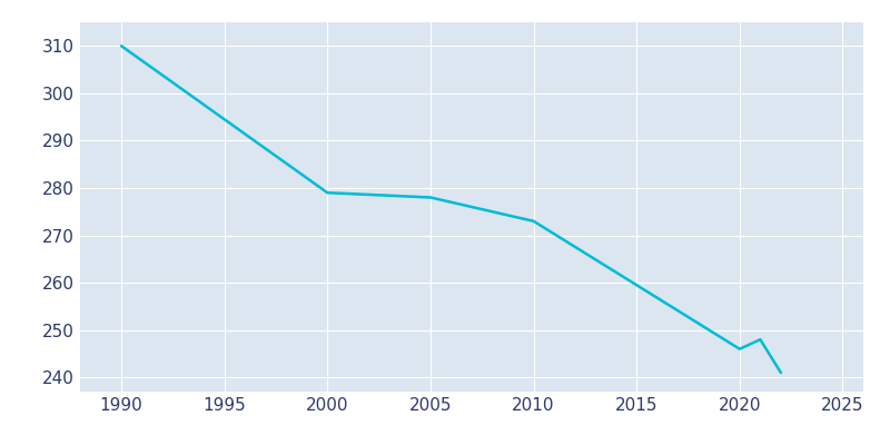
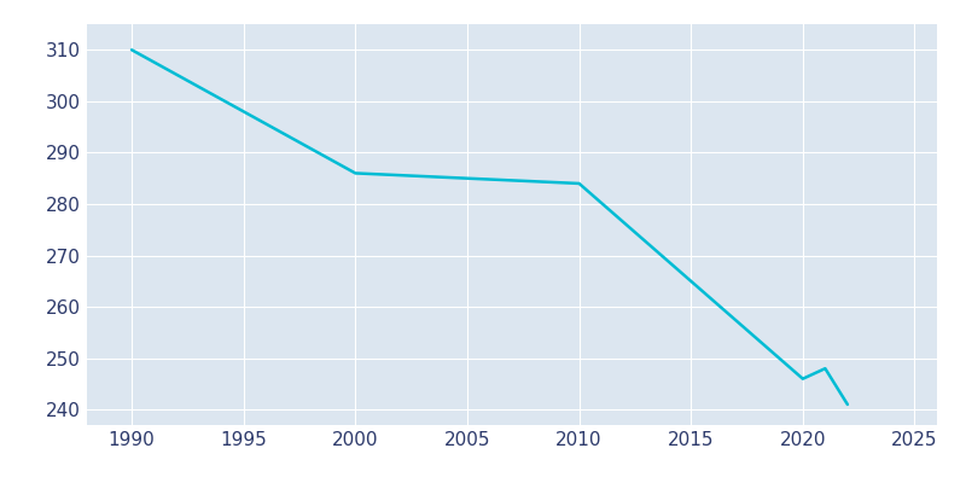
2000: 279 -> 286
2005: 278 -> 285
2010: 273 -> 284
